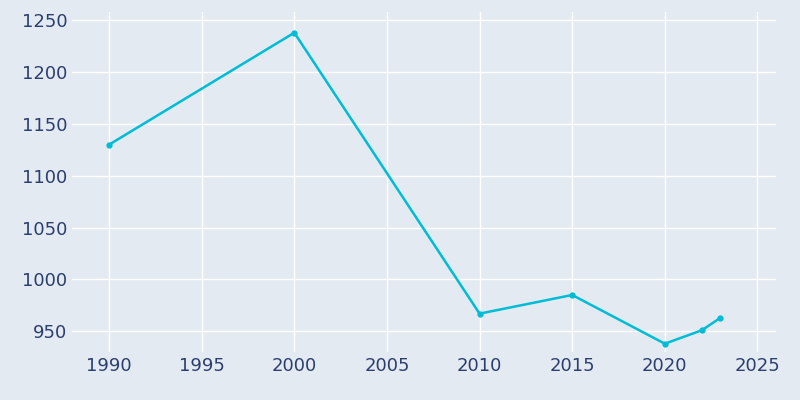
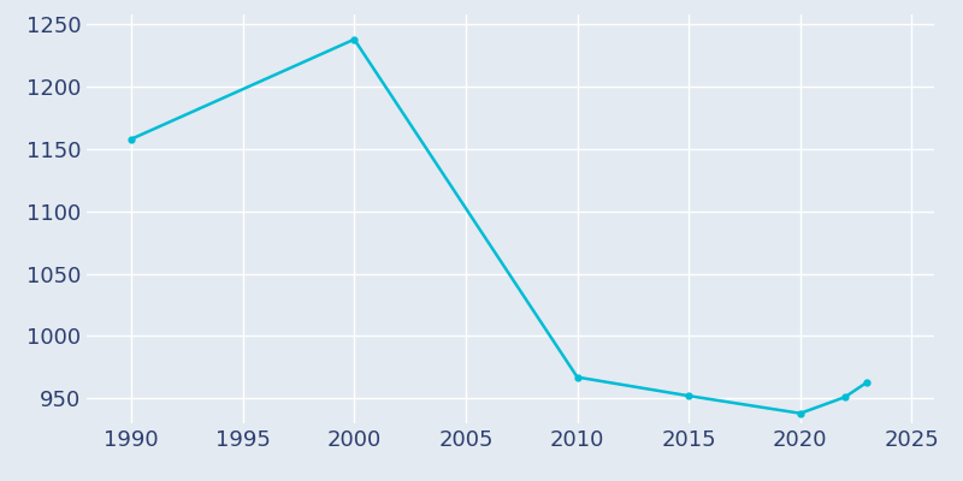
1990: 1130 -> 1158
2015: 985 -> 952
